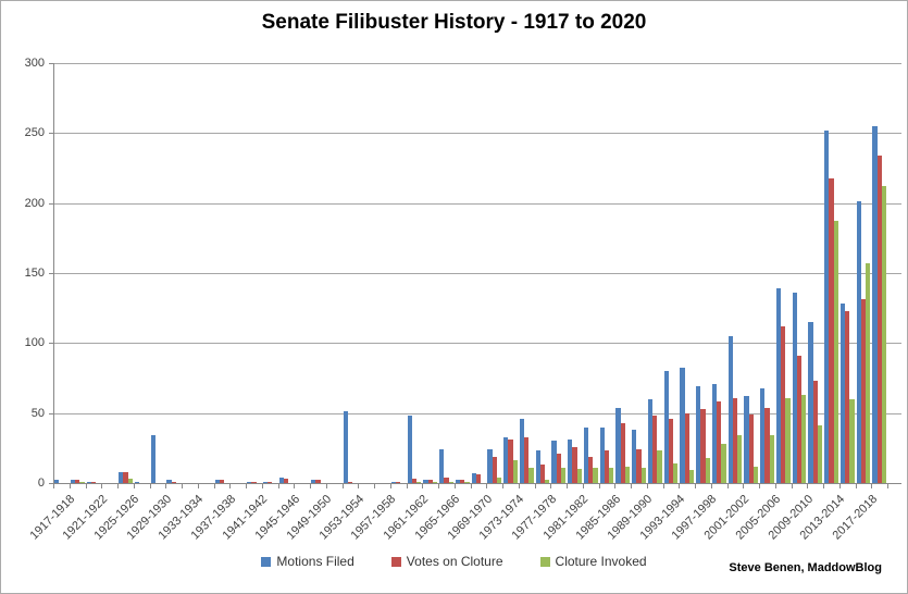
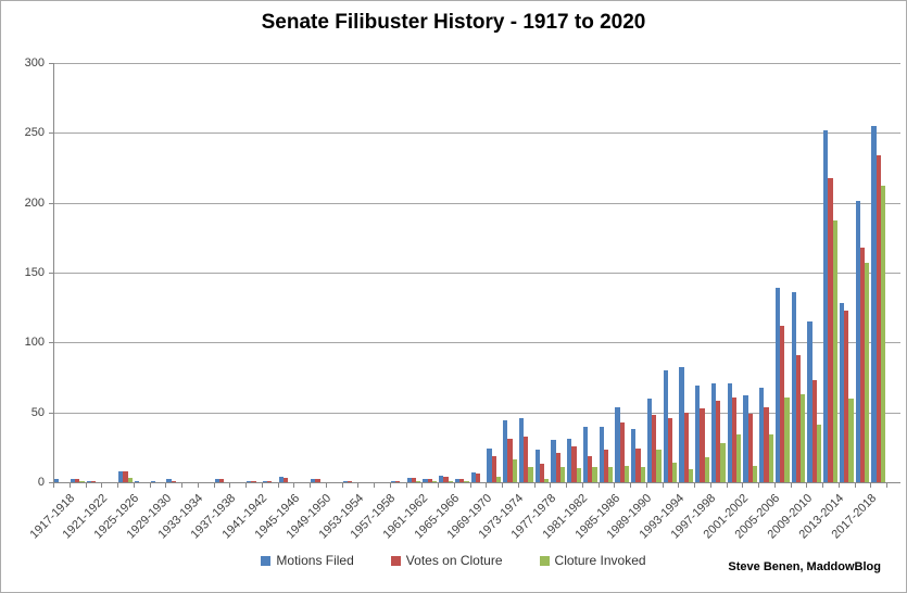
Motions Filed/1929-1930: 34 -> 1
Motions Filed/1953-1954: 51 -> 1
Motions Filed/1961-1962: 48 -> 3
Motions Filed/1965-1966: 24 -> 5
Motions Filed/1973-1974: 33 -> 44
Motions Filed/2001-2002: 105 -> 71
Votes on Cloture/2017-2018: 131 -> 168
